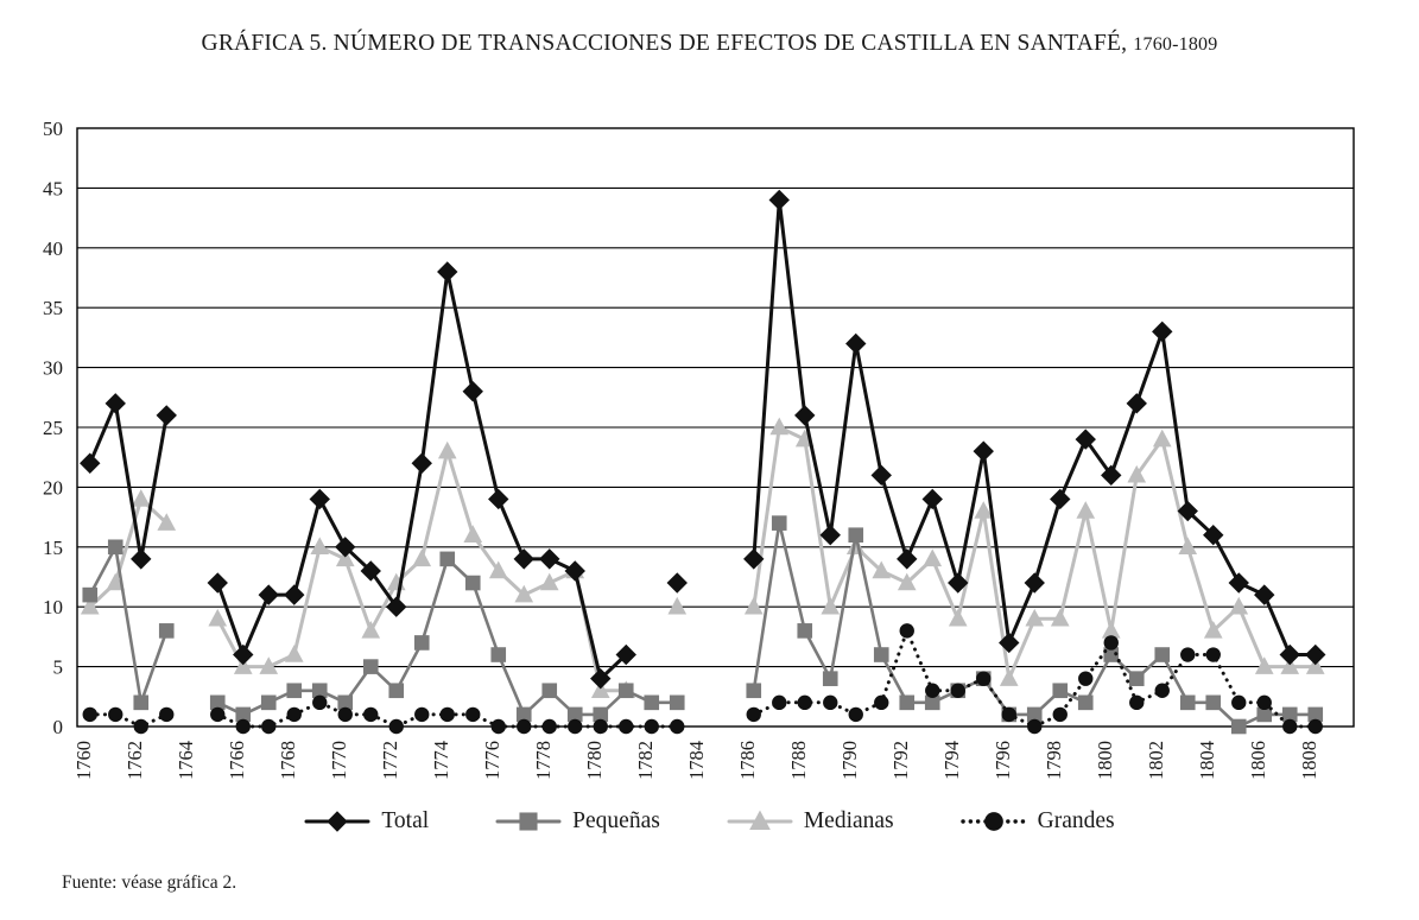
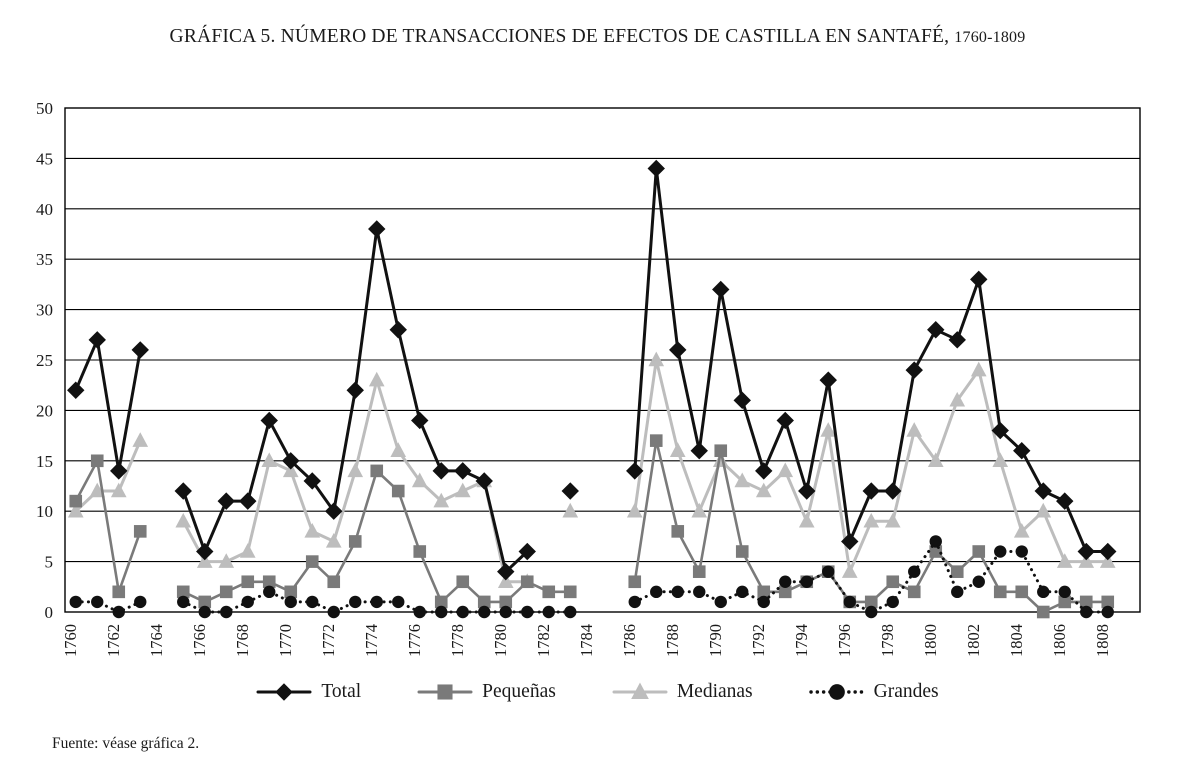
Medianas/1762: 19 -> 12
Medianas/1772: 12 -> 7
Medianas/1788: 24 -> 16
Grandes/1792: 8 -> 1
Total/1798: 19 -> 12
Total/1800: 21 -> 28
Medianas/1800: 8 -> 15
